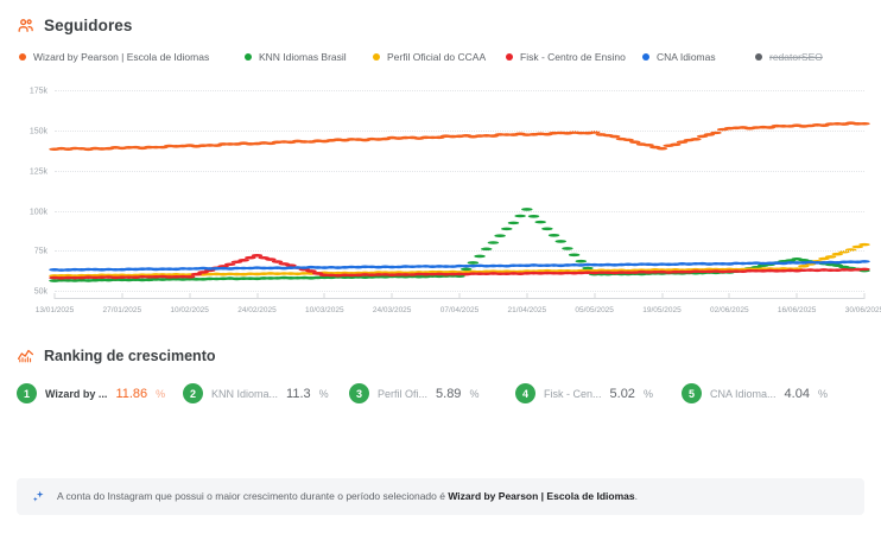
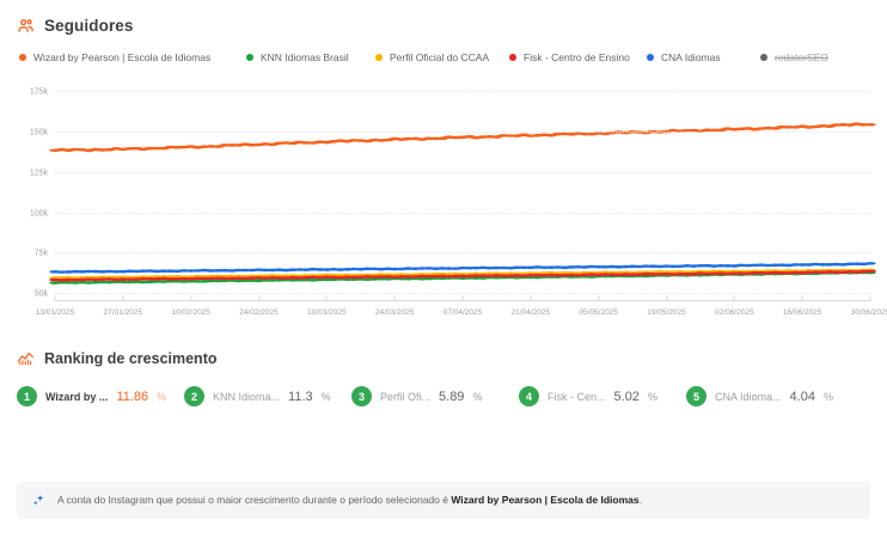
Fisk - Centro de Ensino/24/02/2025: 72k -> 59k
KNN Idiomas Brasil/21/04/2025: 101k -> 60k
Wizard by Pearson | Escola de Idiomas/19/05/2025: 139k -> 150k
KNN Idiomas Brasil/16/06/2025: 70k -> 62k
Perfil Oficial do CCAA/30/06/2025: 79k -> 64k
